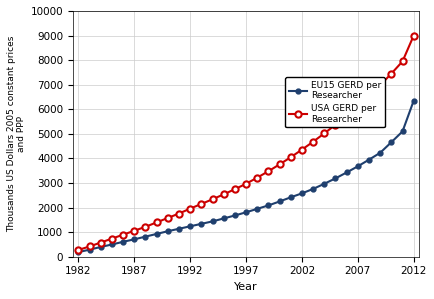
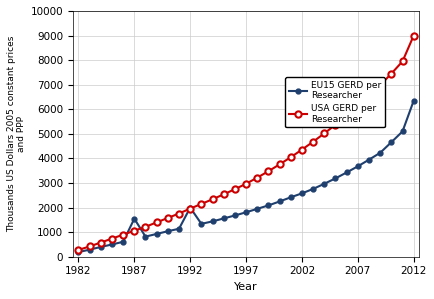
EU15 GERD per Researcher/1987: 710 -> 1550
EU15 GERD per Researcher/1992: 1240 -> 2000
